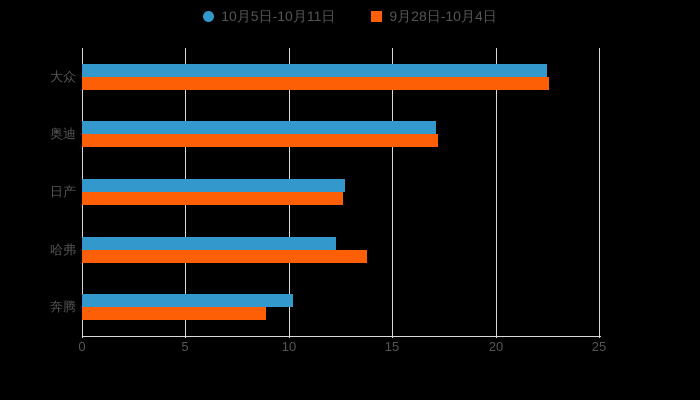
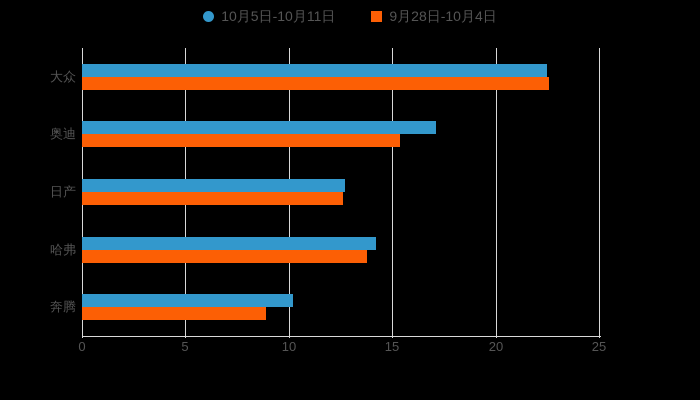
9月28日-10月4日/奥迪: 17.2 -> 15.4
10月5日-10月11日/哈弗: 12.3 -> 14.2
